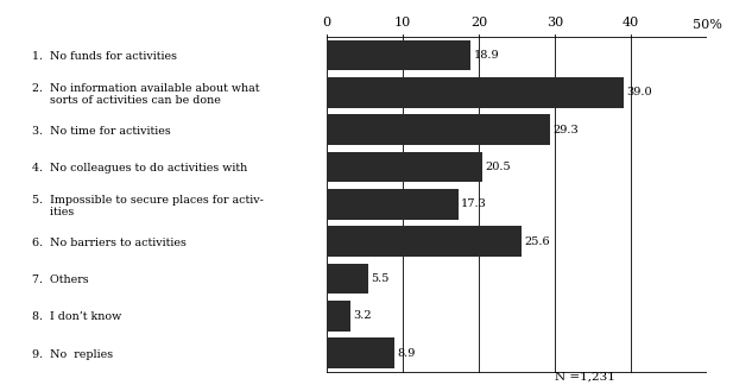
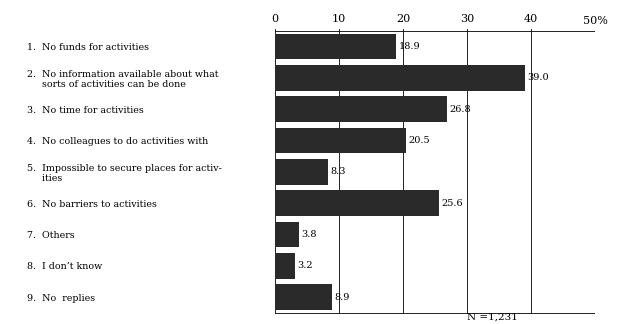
3. No time for activities: 29.3 -> 26.8
5. Impossible to secure places for activ- ities: 17.3 -> 8.3
7. Others: 5.5 -> 3.8
